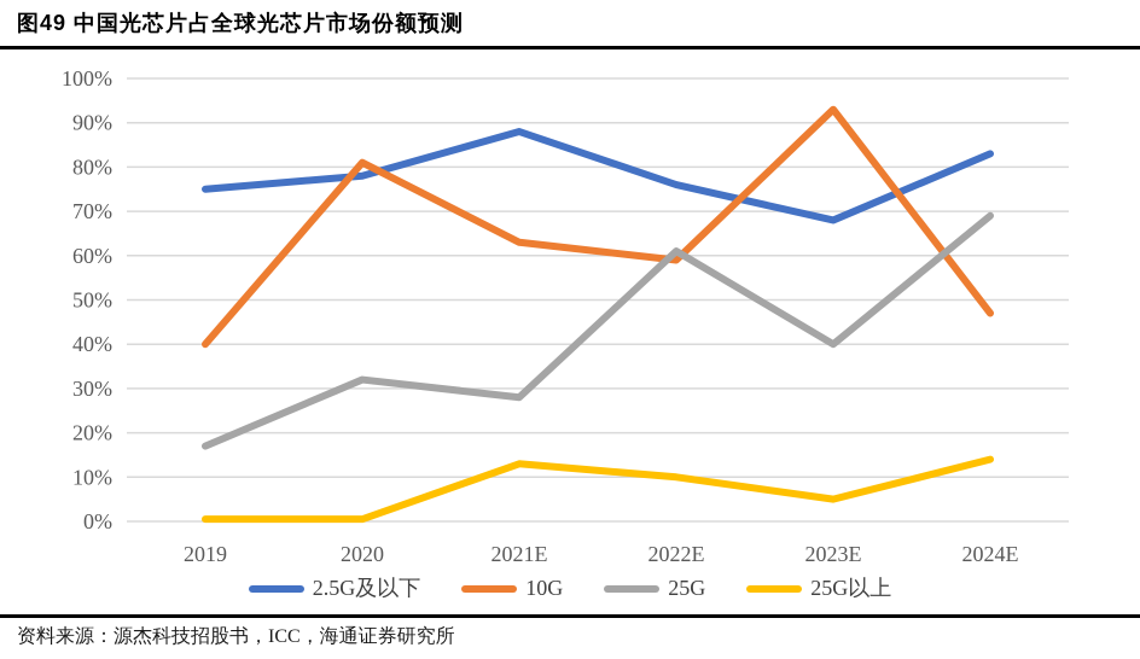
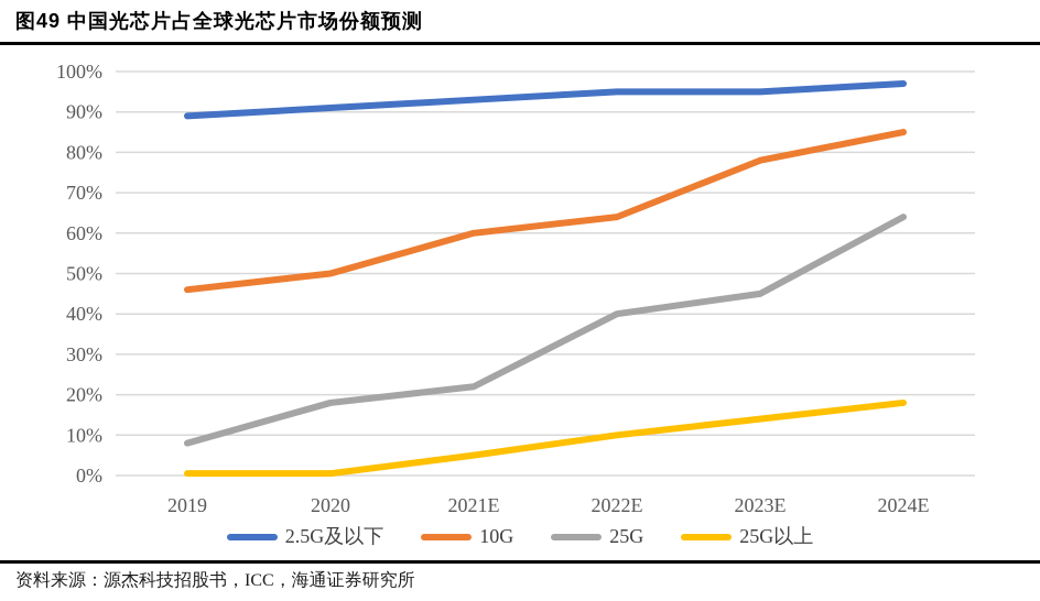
2.5G及以下/2019: 75% -> 89%
10G/2019: 40% -> 46%
25G/2019: 17% -> 8%
2.5G及以下/2020: 78% -> 91%
10G/2020: 81% -> 50%
25G/2020: 32% -> 18%
2.5G及以下/2021E: 88% -> 93%
10G/2021E: 63% -> 60%
25G/2021E: 28% -> 22%
25G以上/2021E: 13% -> 5%
2.5G及以下/2022E: 76% -> 95%
10G/2022E: 59% -> 64%
25G/2022E: 61% -> 40%
2.5G及以下/2023E: 68% -> 95%
10G/2023E: 93% -> 78%
25G/2023E: 40% -> 45%
25G以上/2023E: 5% -> 14%
2.5G及以下/2024E: 83% -> 97%
10G/2024E: 47% -> 85%
25G/2024E: 69% -> 64%
25G以上/2024E: 14% -> 18%
